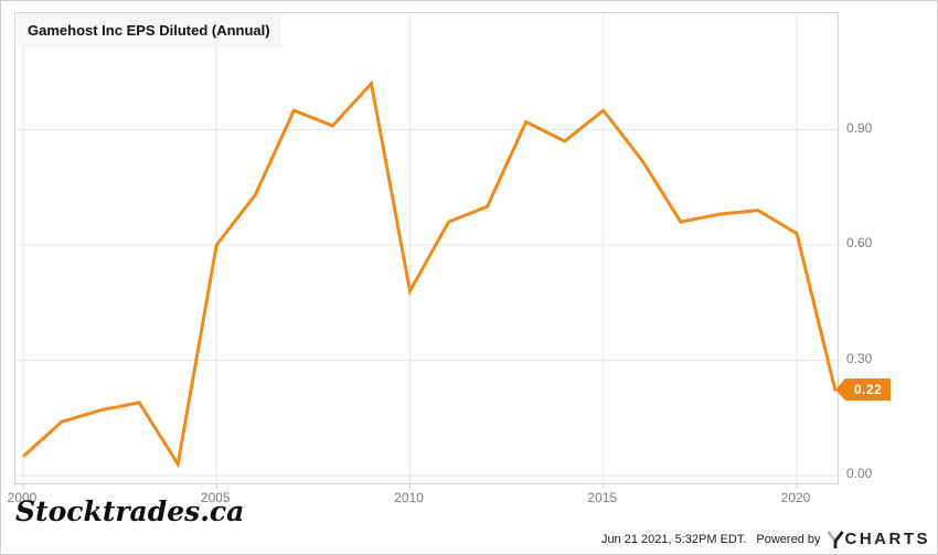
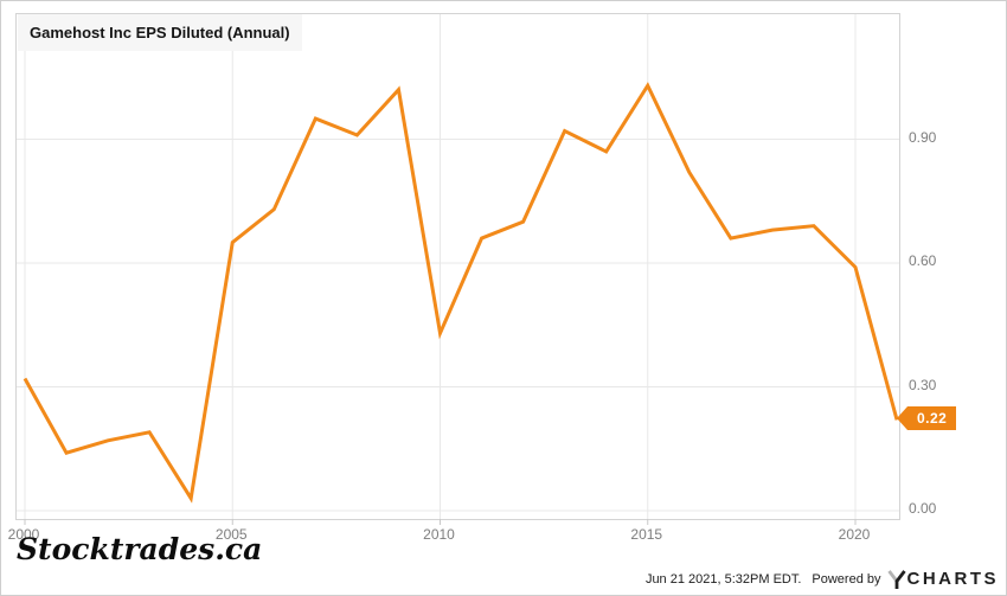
2000: 0.05 -> 0.32
2005: 0.60 -> 0.65
2010: 0.48 -> 0.43
2015: 0.95 -> 1.03
2020: 0.63 -> 0.59
